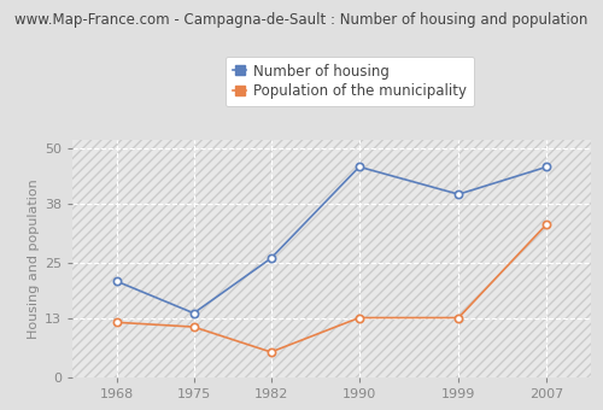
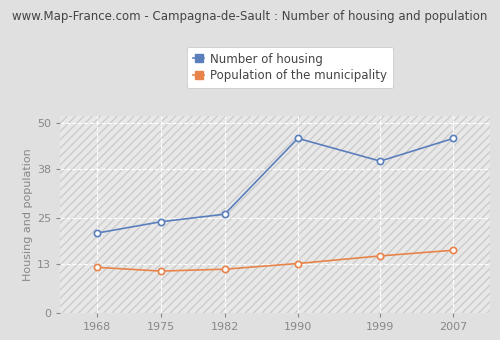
Number of housing/1975: 14 -> 24
Population of the municipality/1982: 5.5 -> 11.5
Population of the municipality/1999: 13.0 -> 15.0
Population of the municipality/2007: 33.5 -> 16.5
